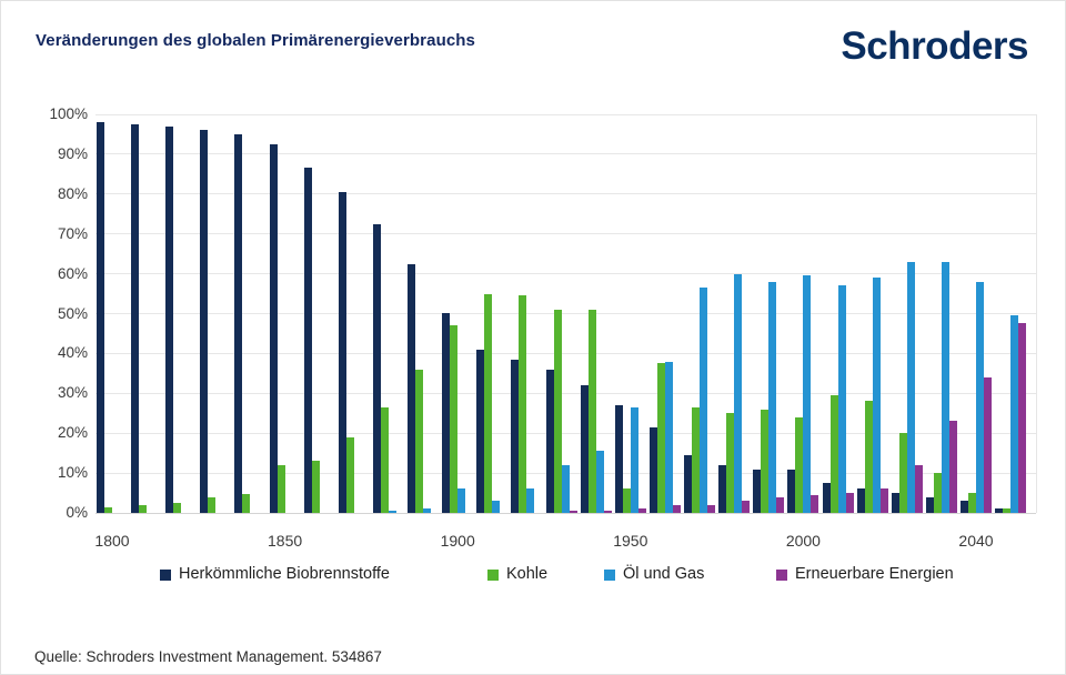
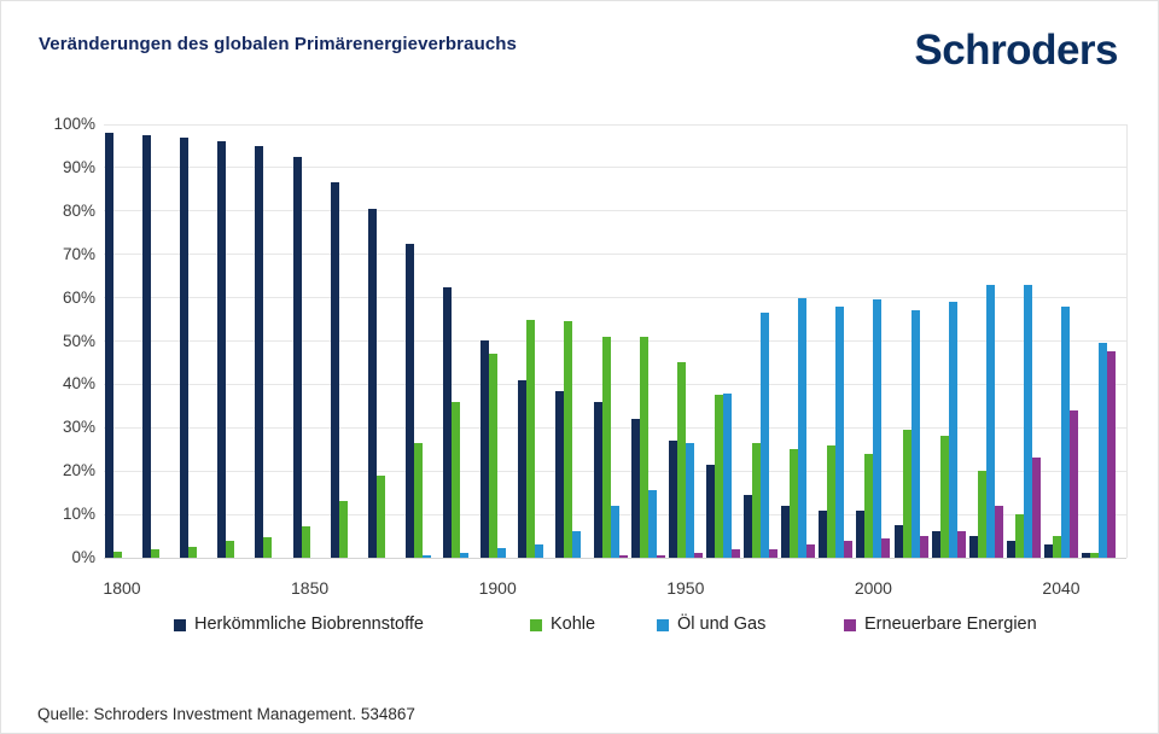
Kohle/1850: 12% -> 7%
Öl und Gas/1900: 6% -> 2%
Kohle/1950: 6% -> 45%
